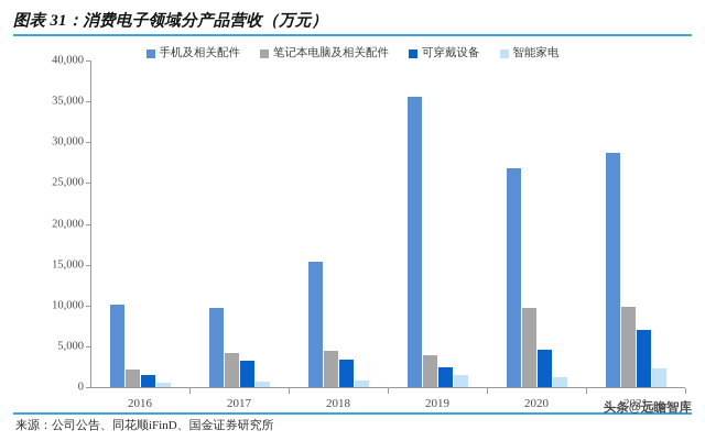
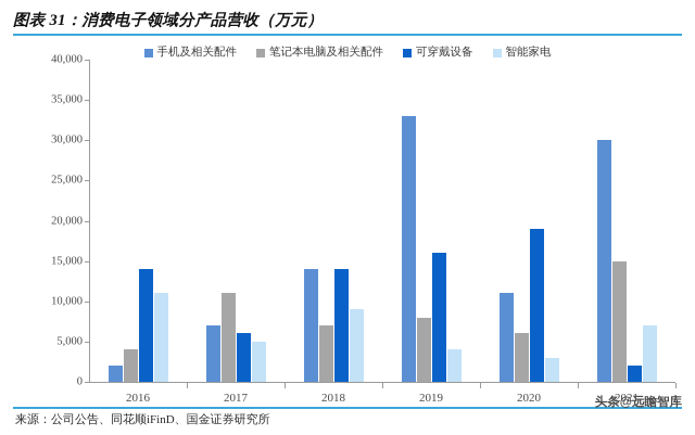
手机及相关配件/2016: 10000 -> 2000
笔记本电脑及相关配件/2016: 2000 -> 4000
可穿戴设备/2016: 2000 -> 14000
智能家电/2016: 1000 -> 11000
手机及相关配件/2017: 10000 -> 7000
笔记本电脑及相关配件/2017: 4000 -> 11000
可穿戴设备/2017: 3000 -> 6000
智能家电/2017: 1000 -> 5000
手机及相关配件/2018: 15000 -> 14000
笔记本电脑及相关配件/2018: 4000 -> 7000
可穿戴设备/2018: 3000 -> 14000
智能家电/2018: 1000 -> 9000
手机及相关配件/2019: 36000 -> 33000
笔记本电脑及相关配件/2019: 4000 -> 8000
可穿戴设备/2019: 2000 -> 16000
智能家电/2019: 2000 -> 4000
手机及相关配件/2020: 27000 -> 11000
笔记本电脑及相关配件/2020: 10000 -> 6000
可穿戴设备/2020: 5000 -> 19000
智能家电/2020: 1000 -> 3000
手机及相关配件/2021: 29000 -> 30000
笔记本电脑及相关配件/2021: 10000 -> 15000
可穿戴设备/2021: 7000 -> 2000
智能家电/2021: 2000 -> 7000
